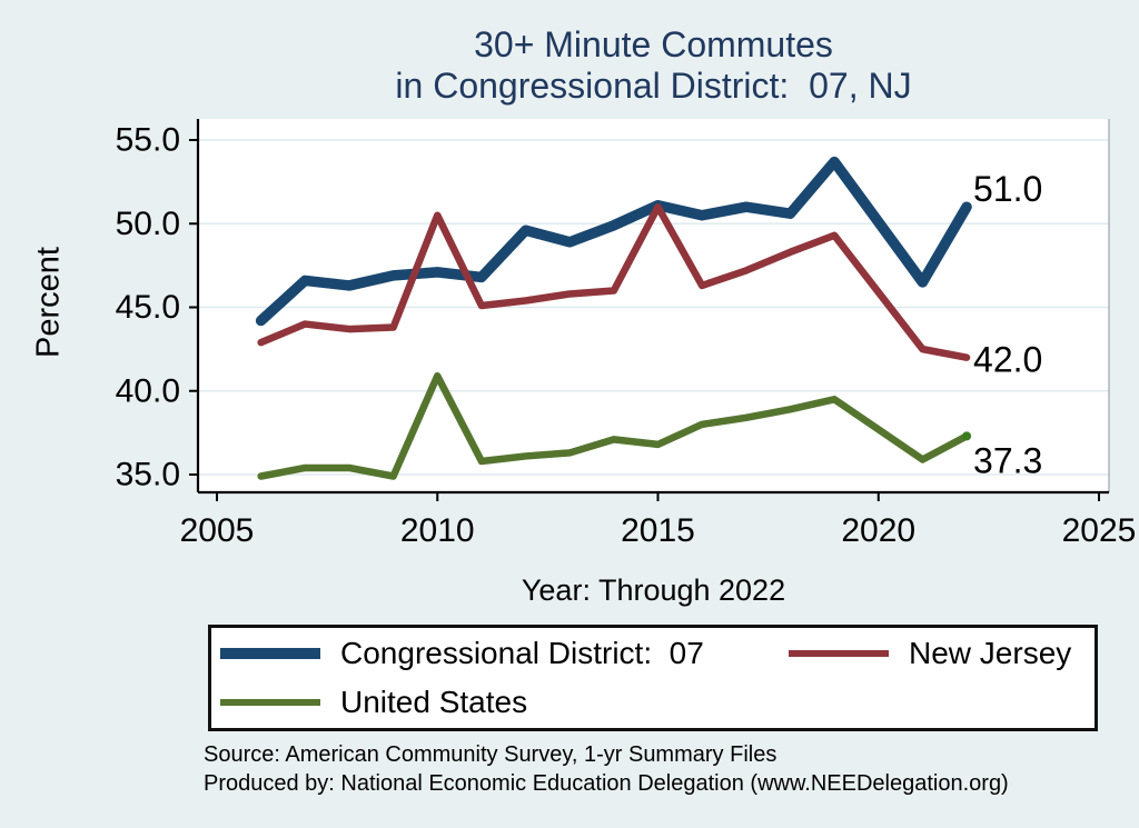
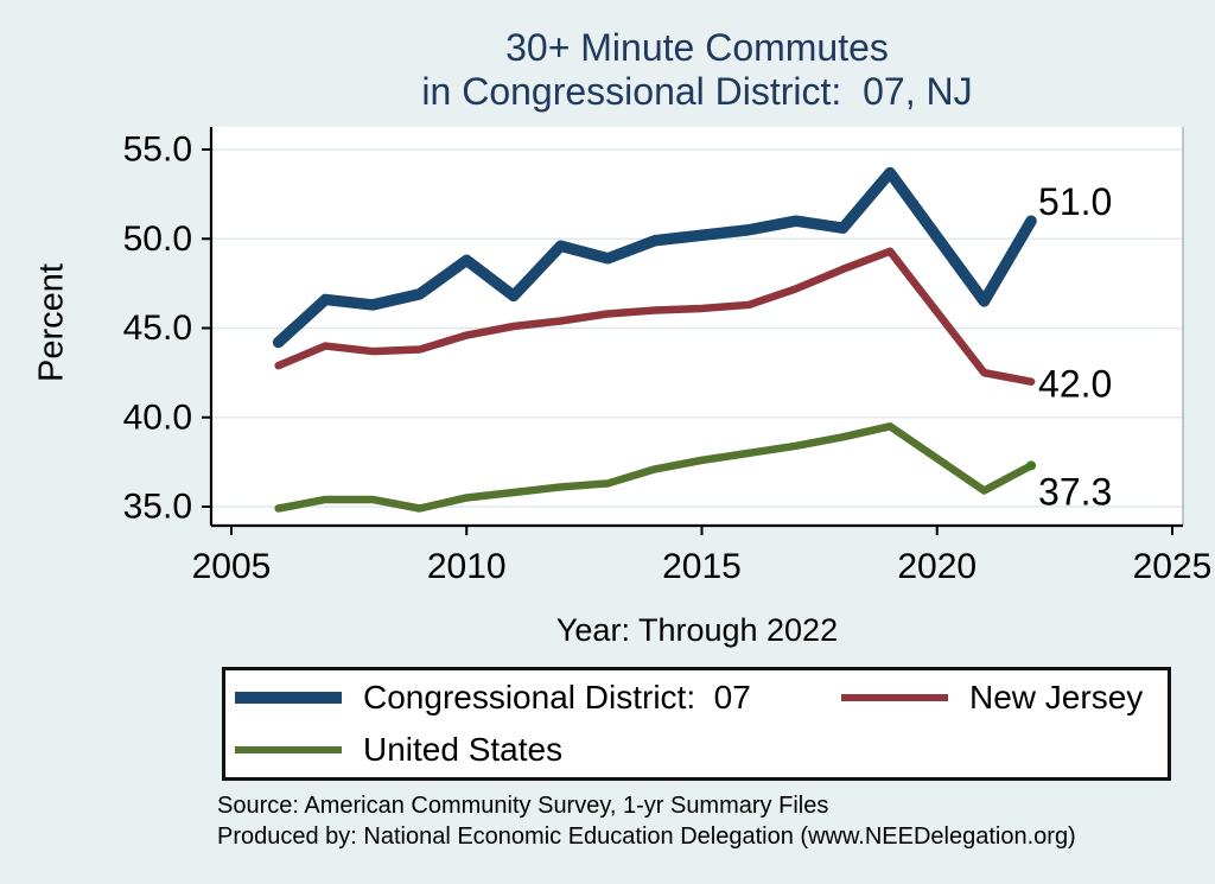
Congressional District: 07/2010: 47.1 -> 48.8
New Jersey/2010: 50.5 -> 44.6
United States/2010: 40.9 -> 35.5
Congressional District: 07/2015: 51.1 -> 50.2
New Jersey/2015: 51.0 -> 46.1
United States/2015: 36.8 -> 37.6
